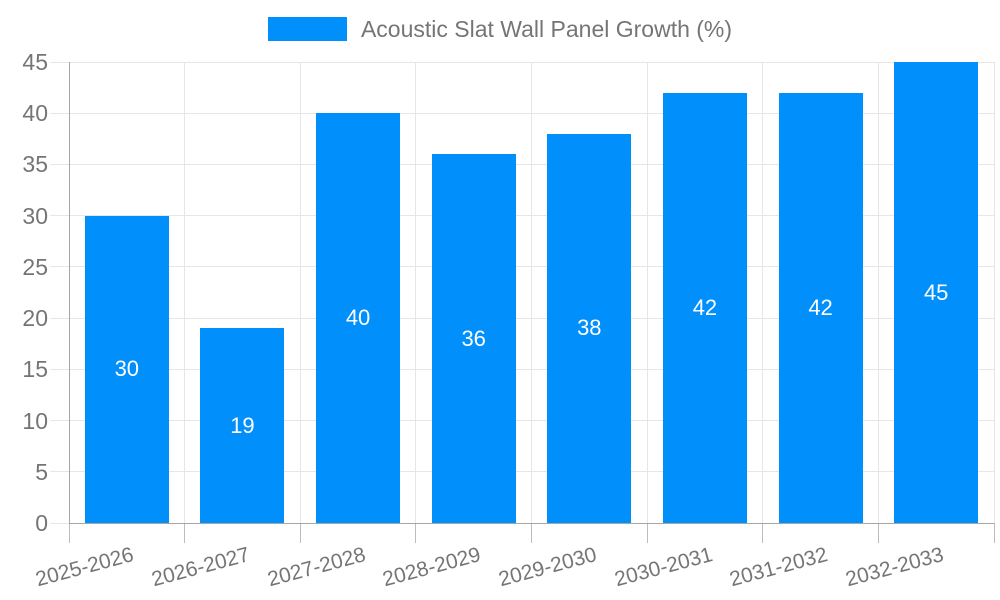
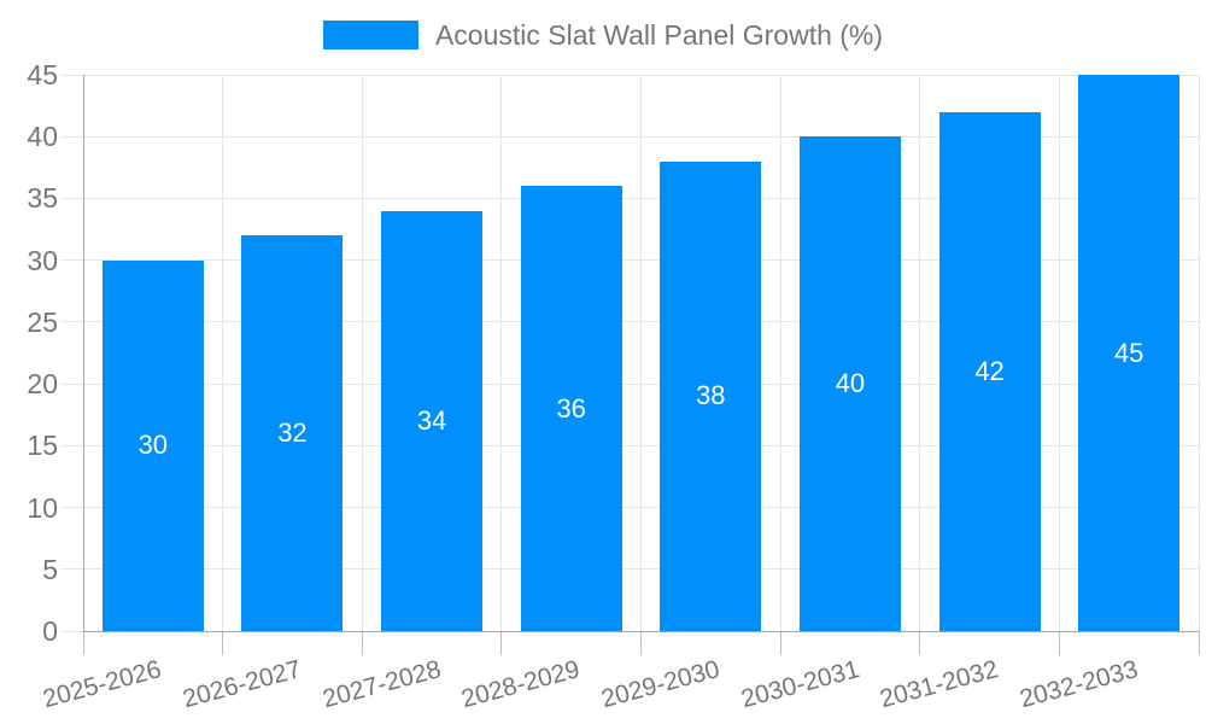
2026-2027: 19 -> 32
2027-2028: 40 -> 34
2030-2031: 42 -> 40
